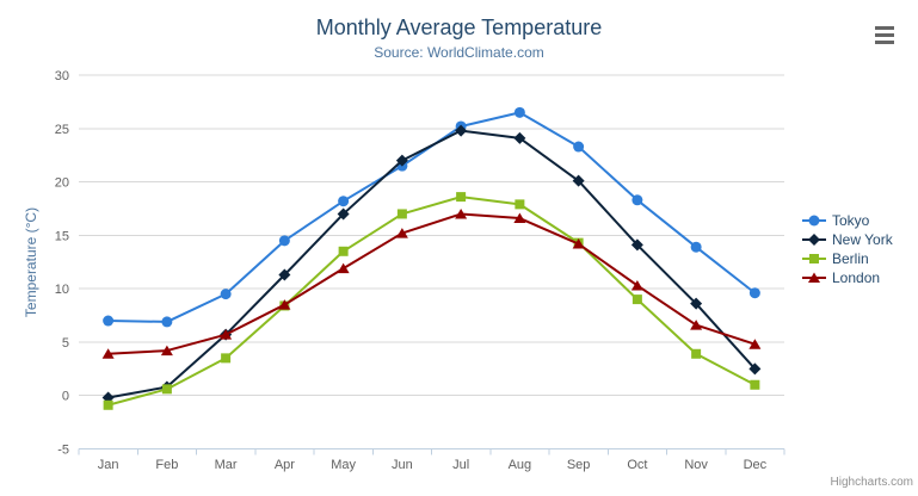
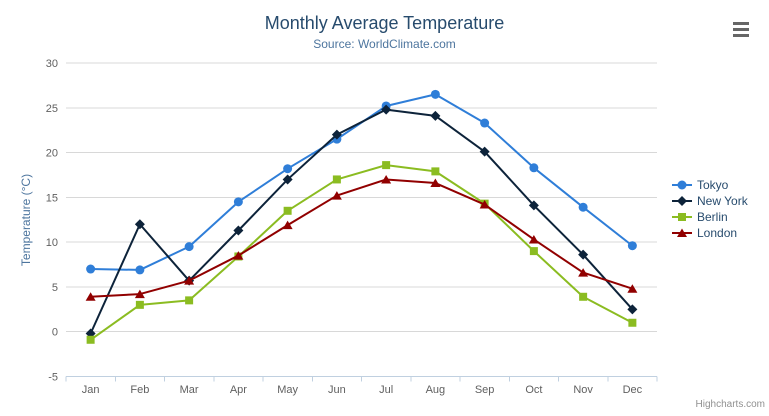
New York/Feb: 1 -> 12
Berlin/Feb: 1 -> 3
